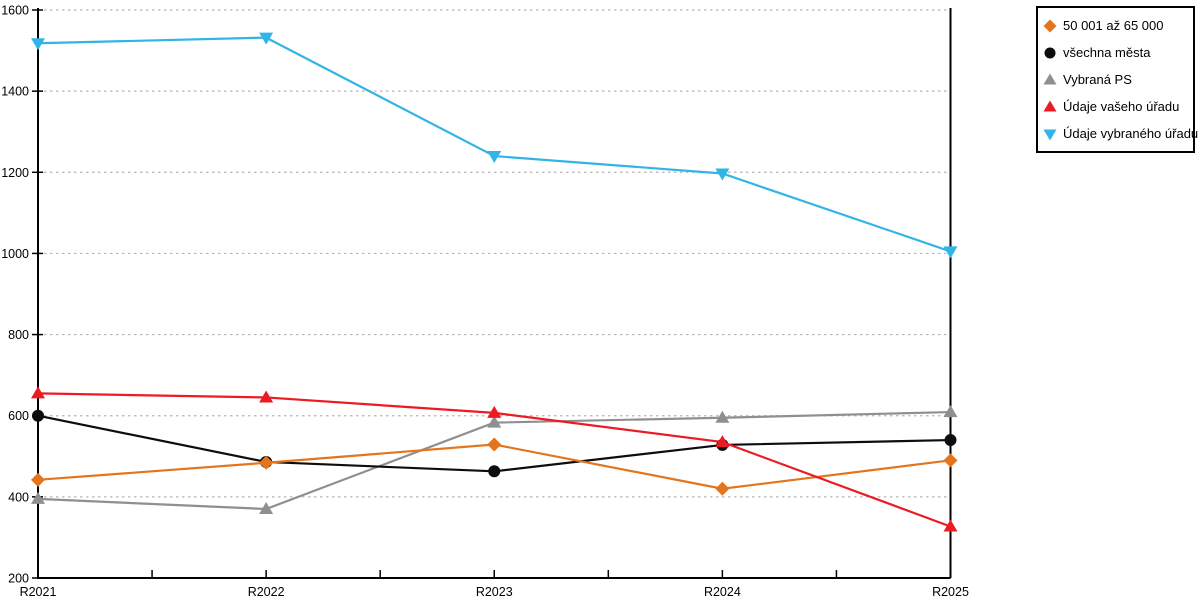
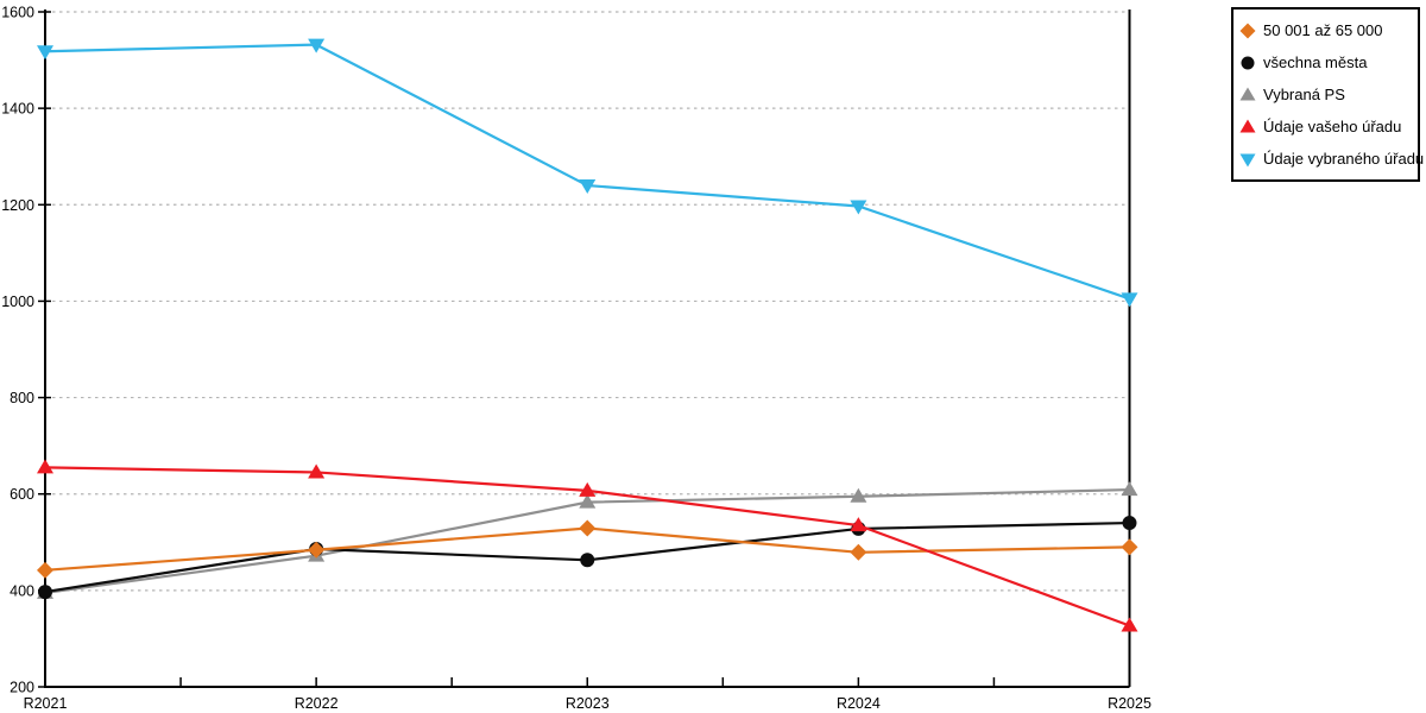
všechna města/R2021: 600 -> 400
Vybraná PS/R2022: 370 -> 470
50 001 až 65 000/R2024: 420 -> 480
